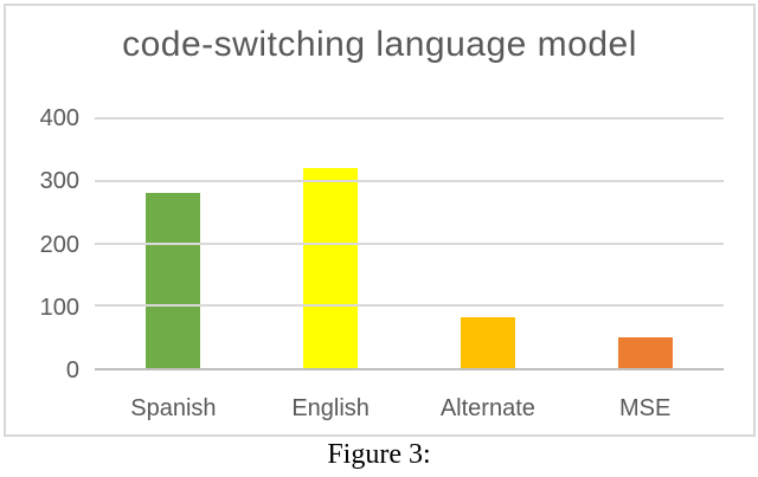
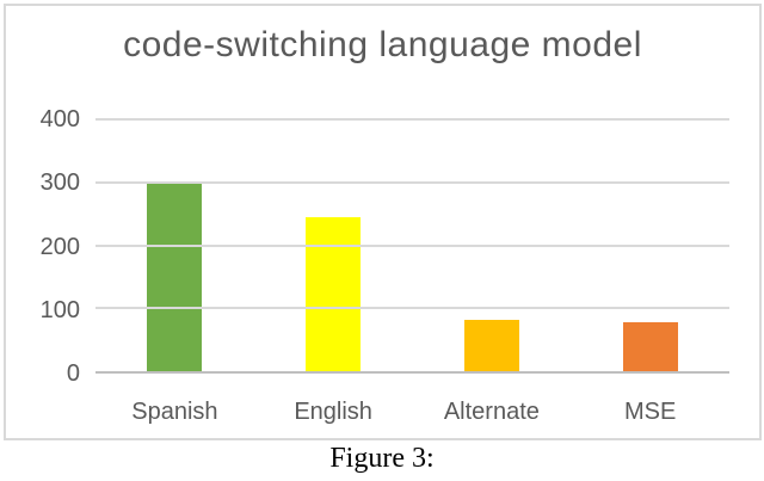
Spanish: 280 -> 300
English: 320 -> 240
MSE: 50 -> 80
